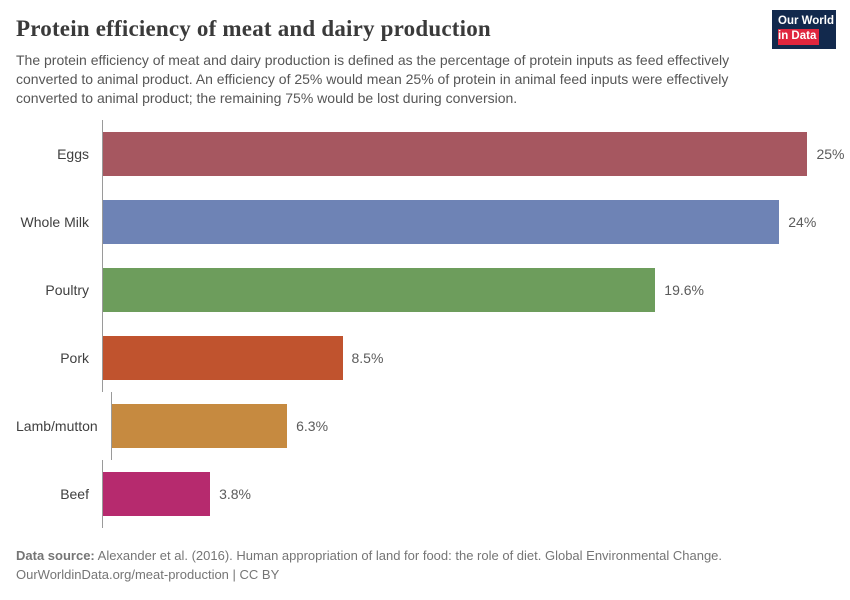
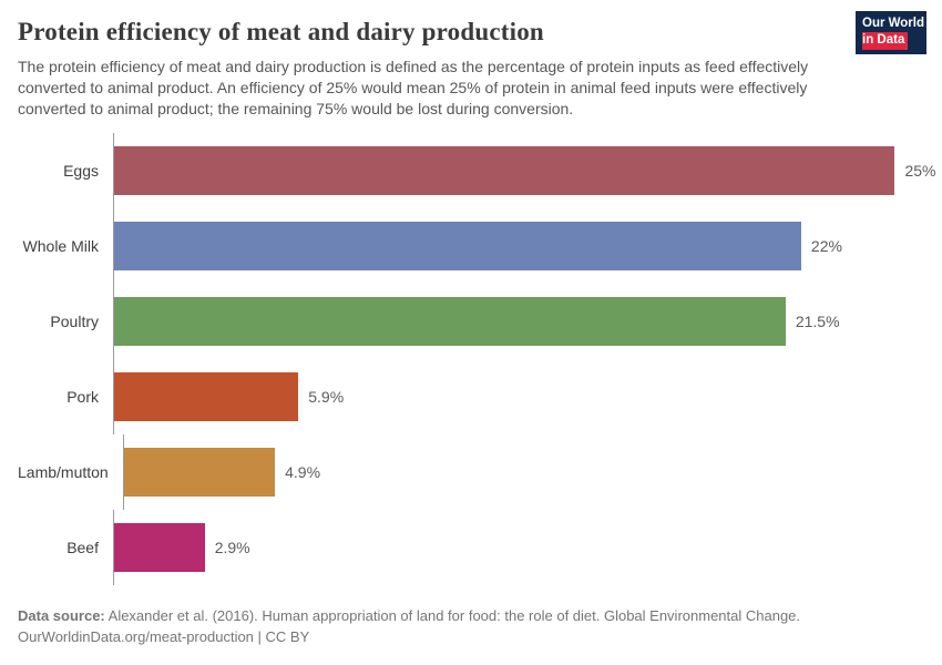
Whole Milk: 24% -> 22%
Poultry: 19.6% -> 21.5%
Pork: 8.5% -> 5.9%
Lamb/mutton: 6.3% -> 4.9%
Beef: 3.8% -> 2.9%
